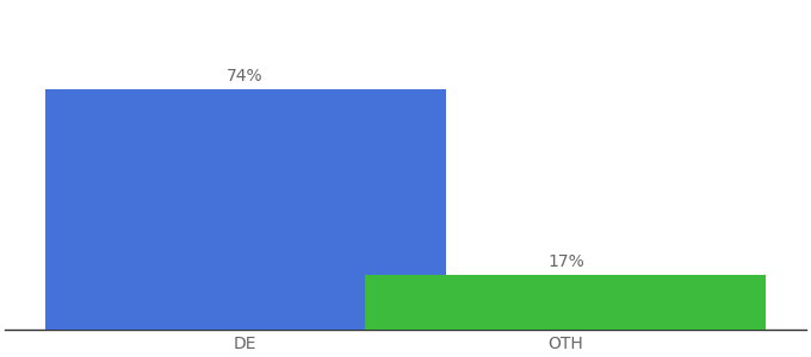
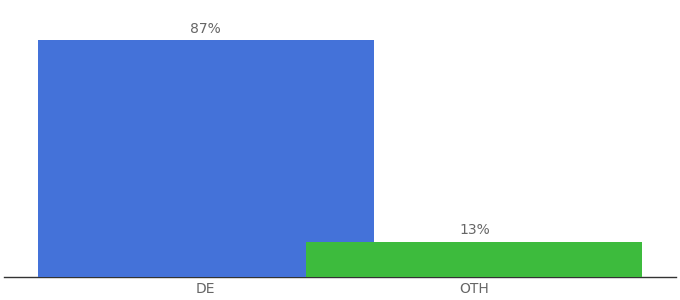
DE: 74% -> 87%
OTH: 17% -> 13%
